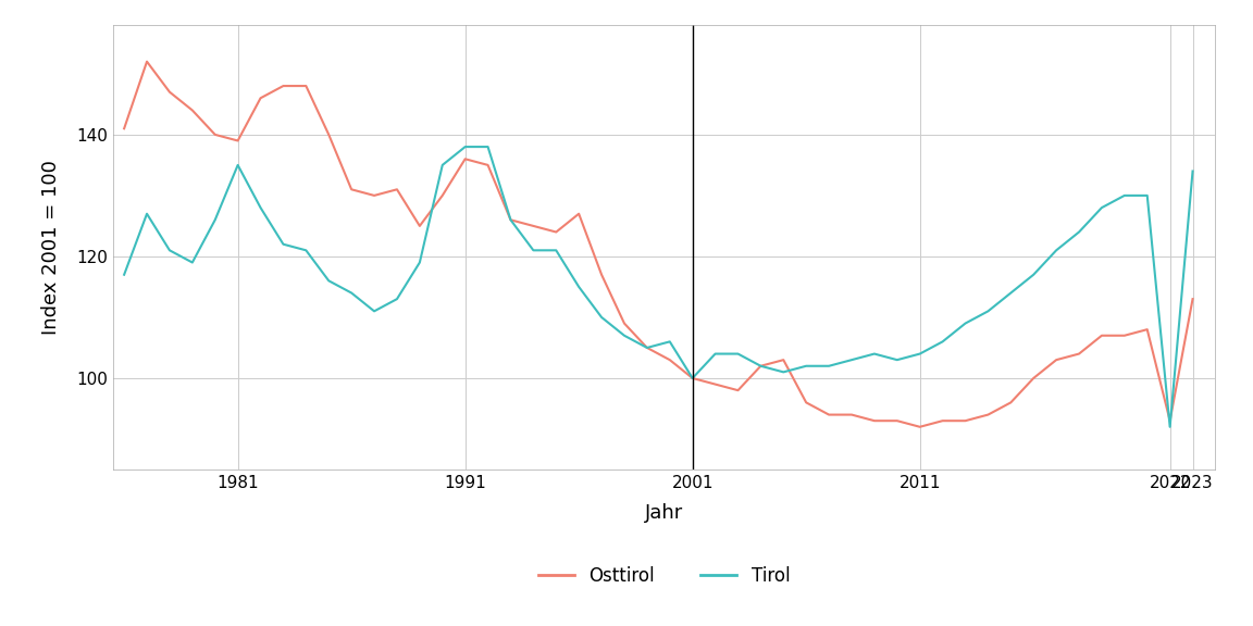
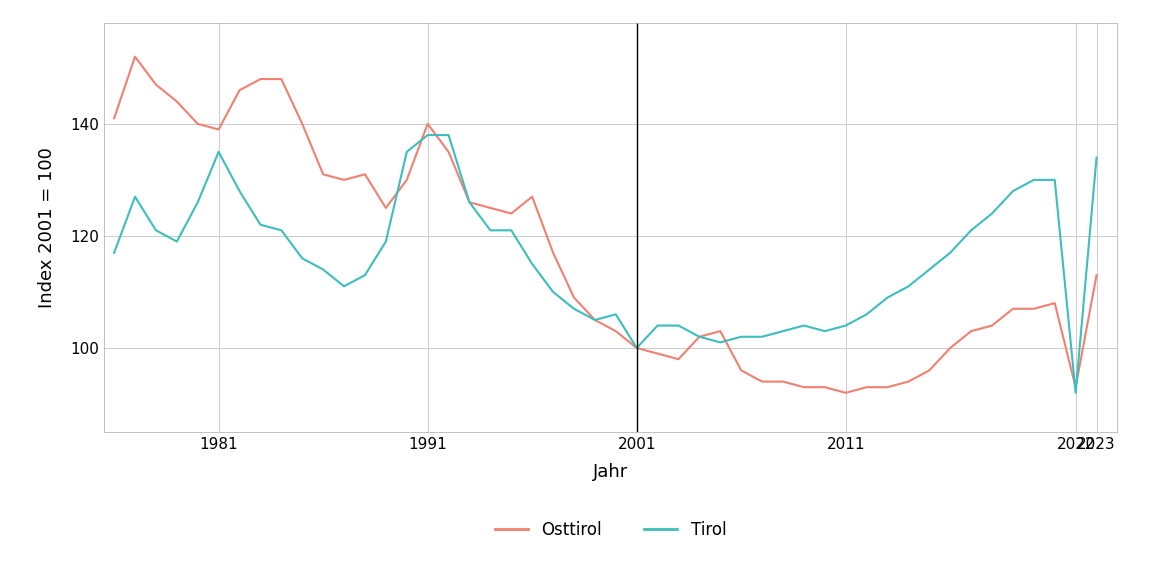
Osttirol/1991: 136 -> 140
